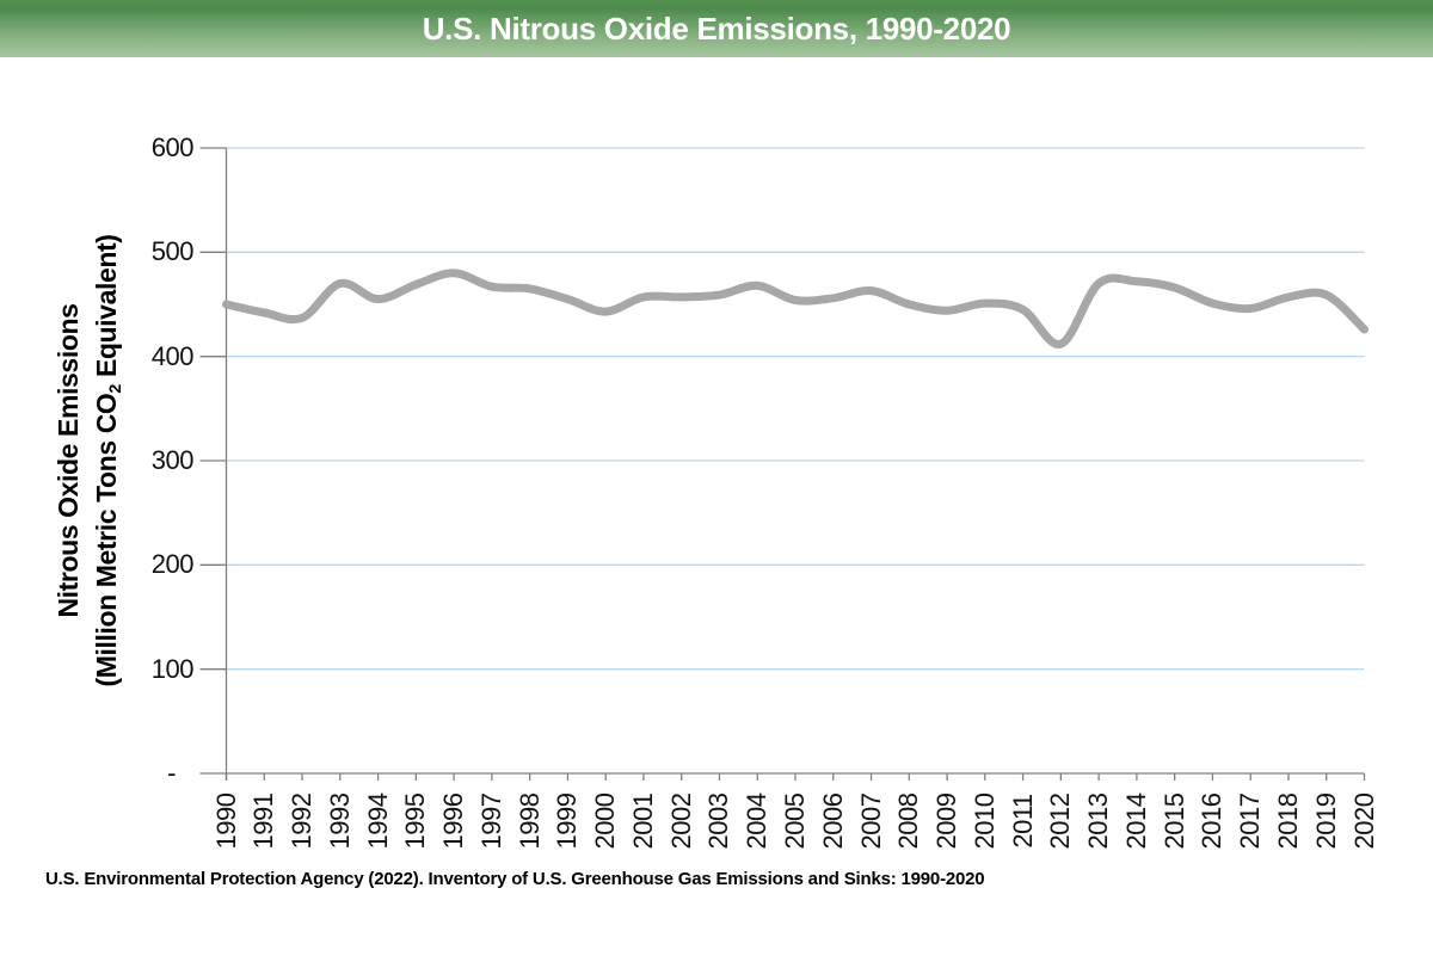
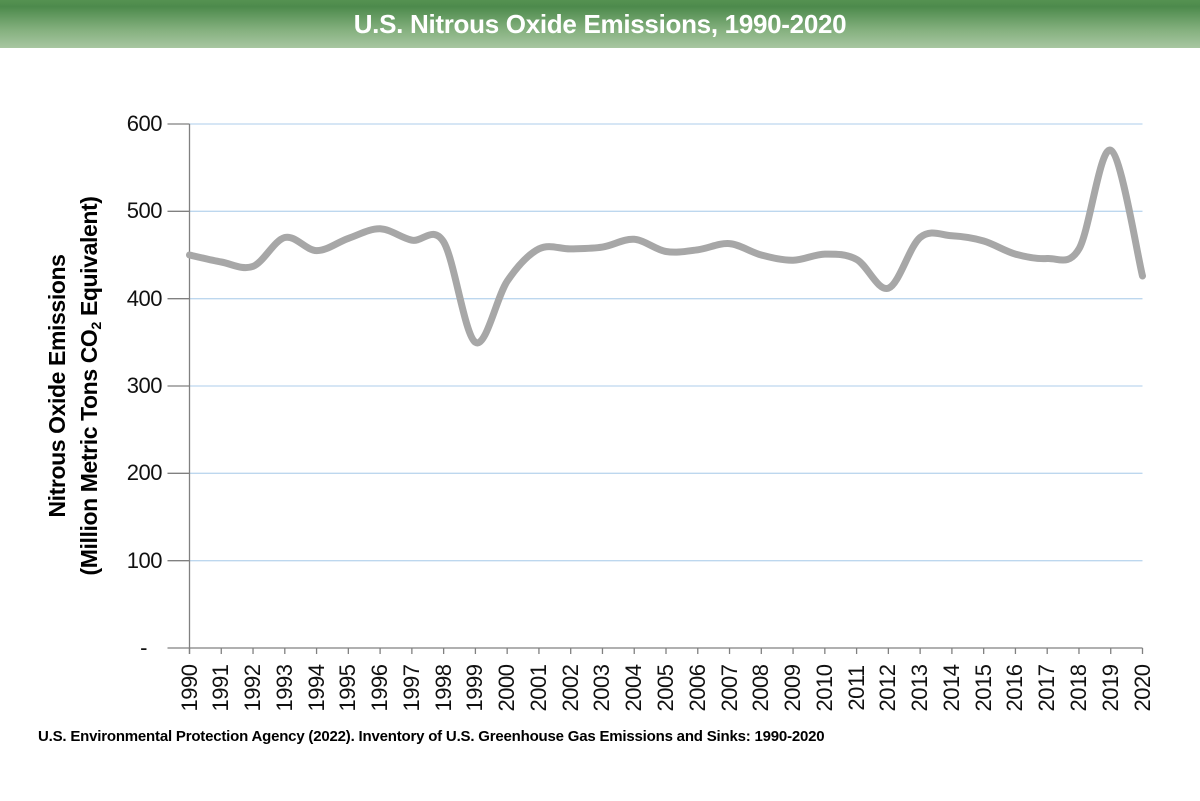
1999: 460 -> 350
2000: 440 -> 420
2019: 460 -> 570
